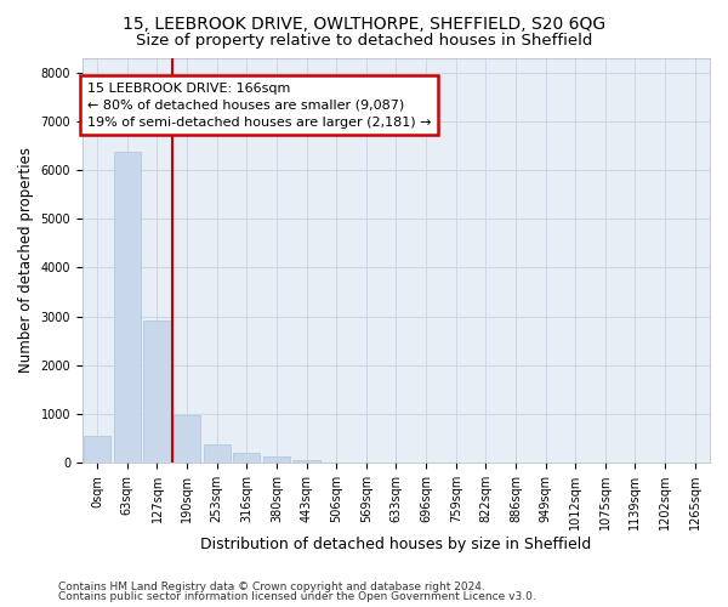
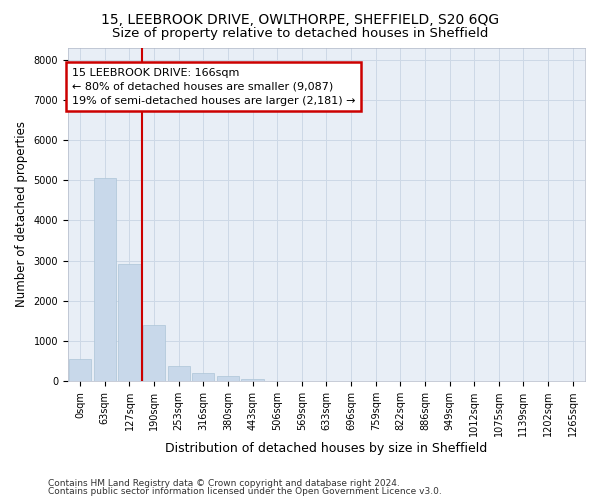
63sqm: 6380 -> 5050
190sqm: 980 -> 1400
